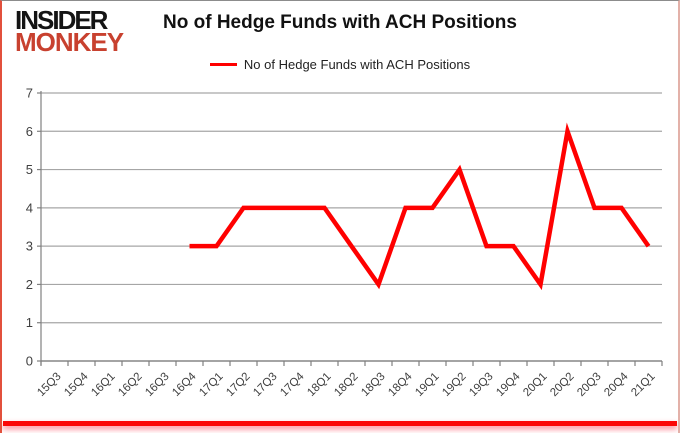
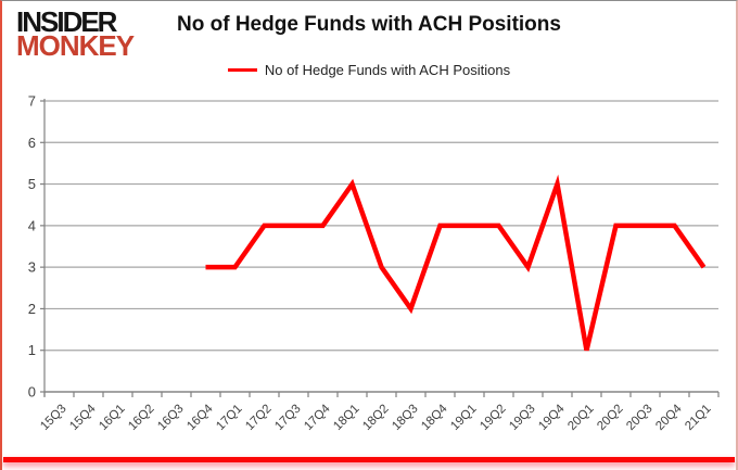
18Q1: 4 -> 5
19Q2: 5 -> 4
19Q4: 3 -> 5
20Q1: 2 -> 1
20Q2: 6 -> 4
